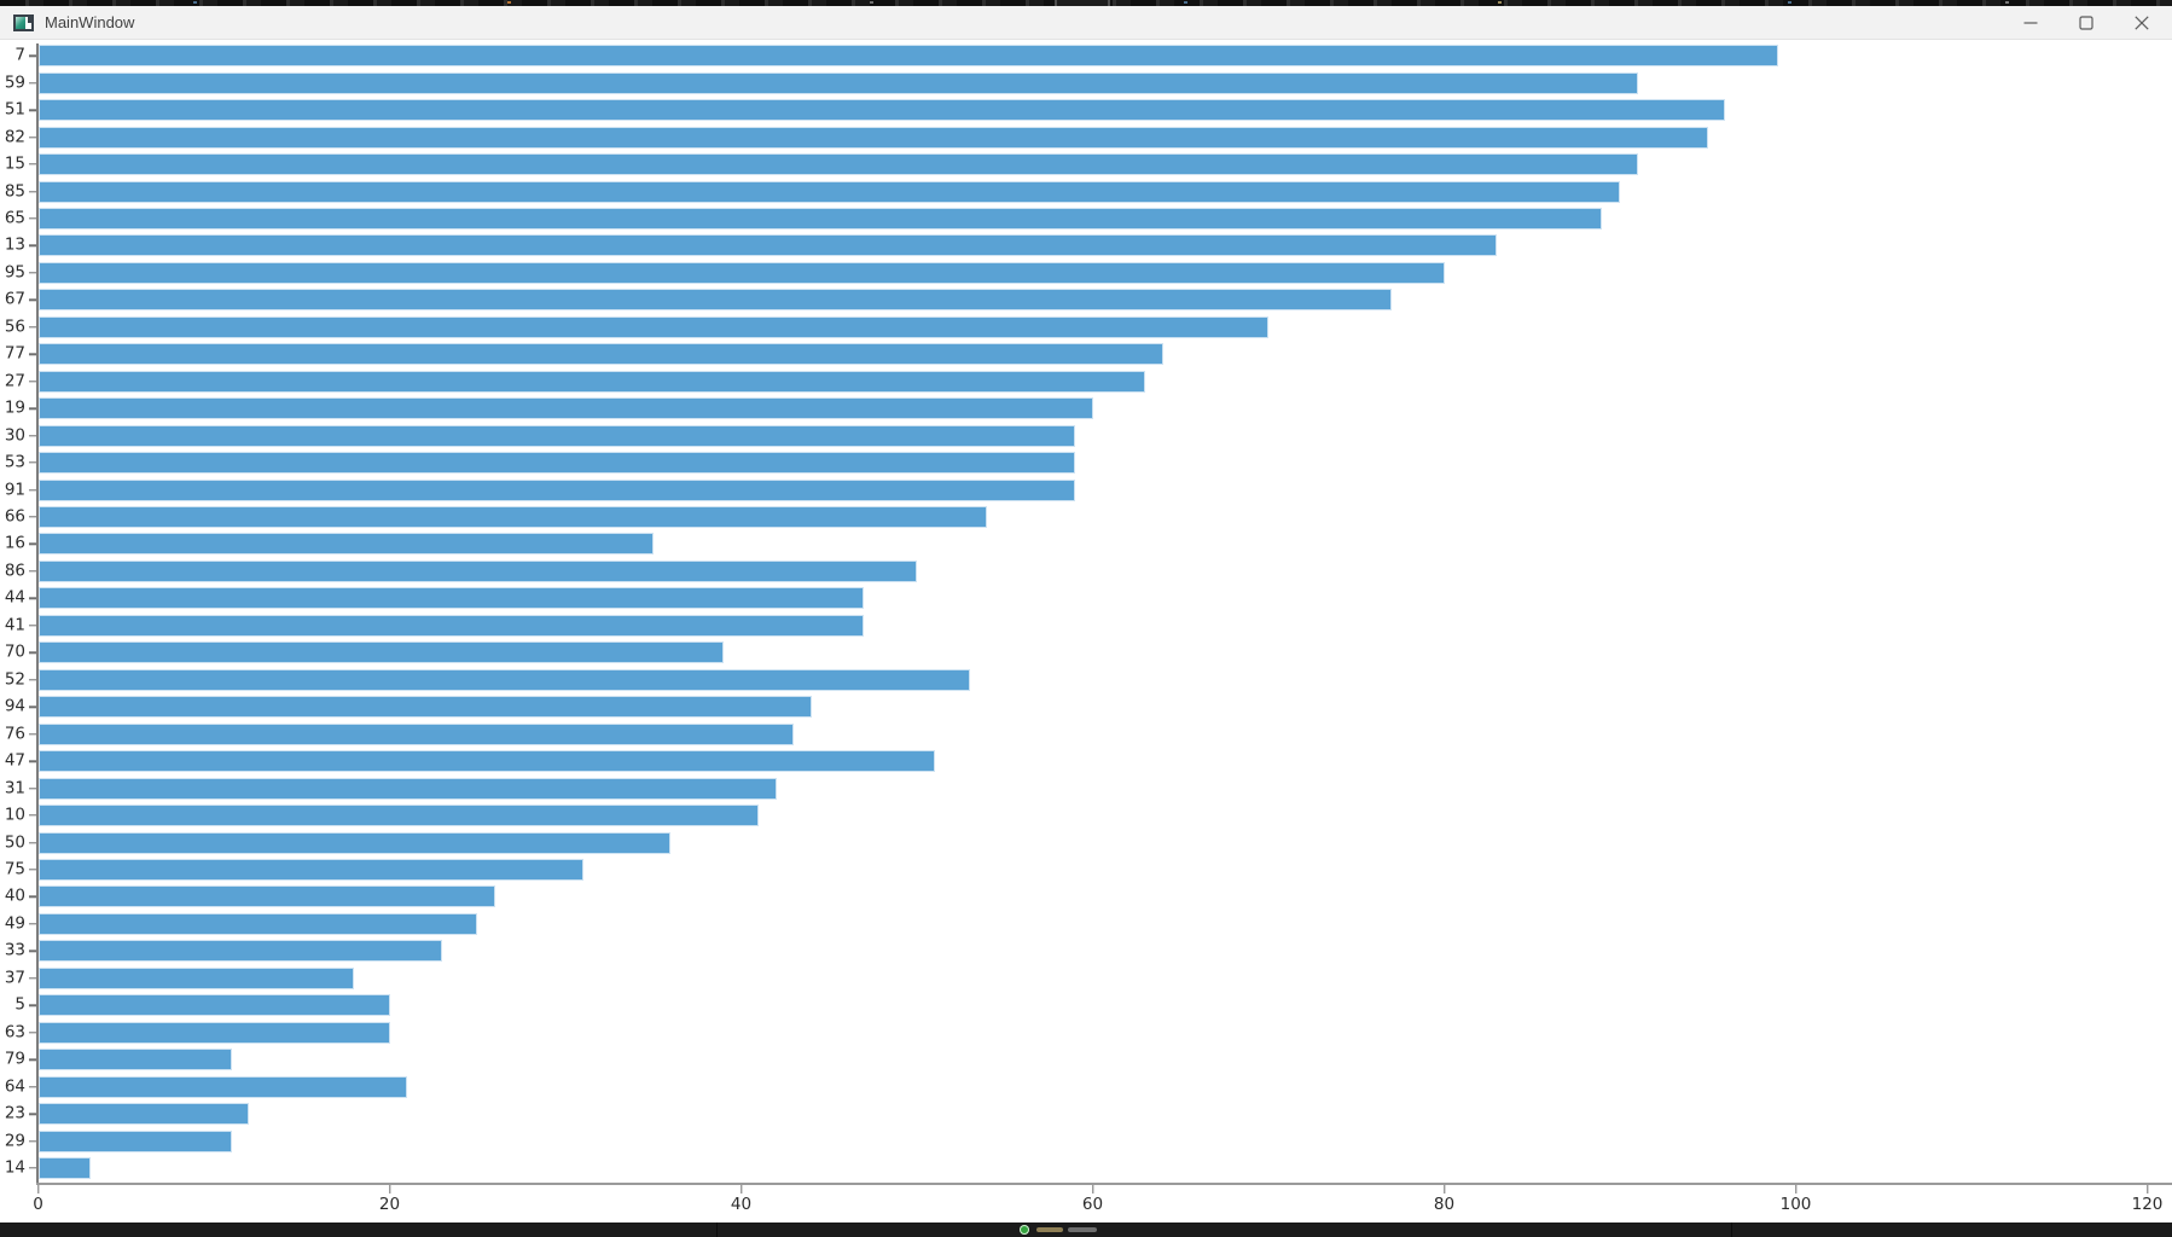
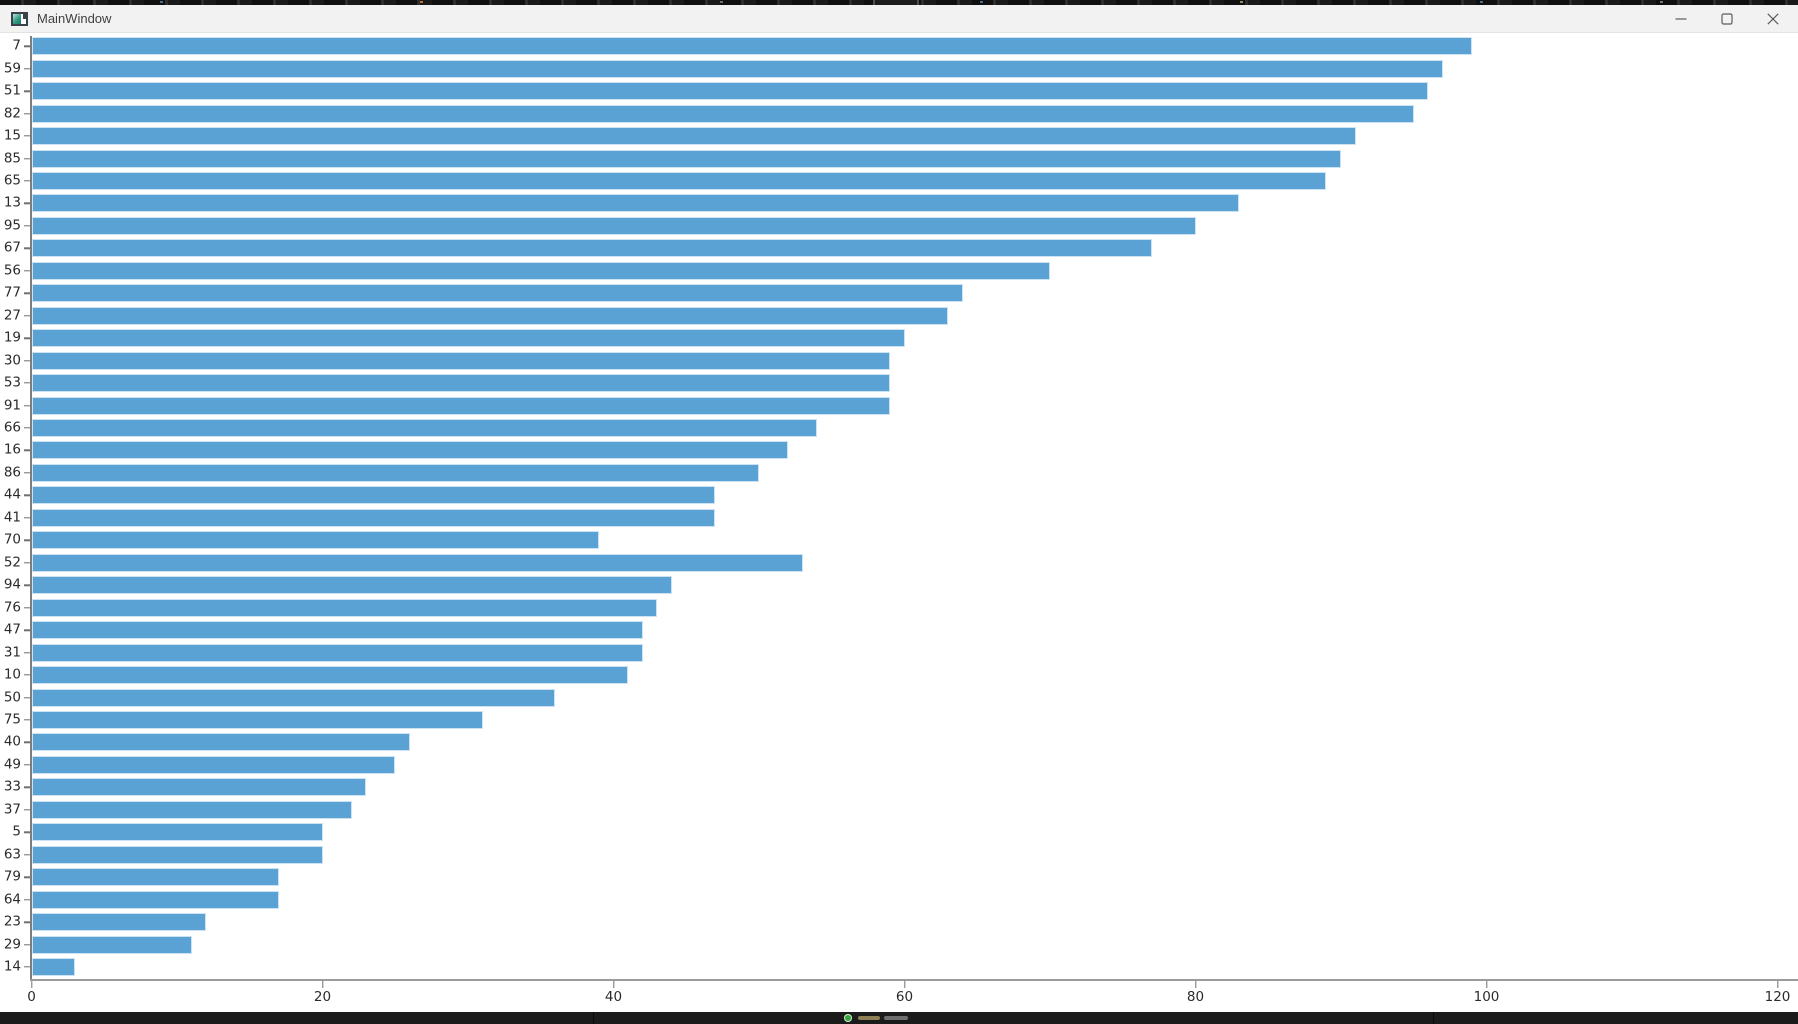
59: 91 -> 97
16: 35 -> 52
47: 51 -> 42
37: 18 -> 22
79: 11 -> 17
64: 21 -> 17
